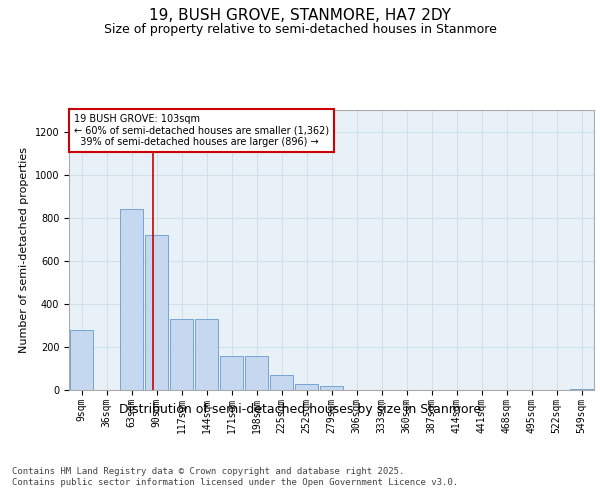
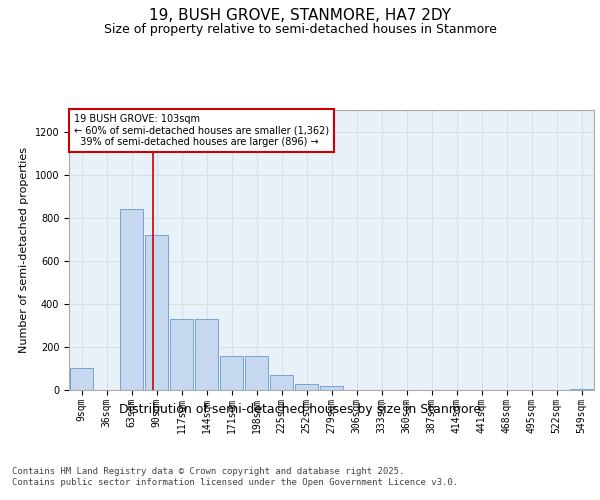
9sqm: 280 -> 100
